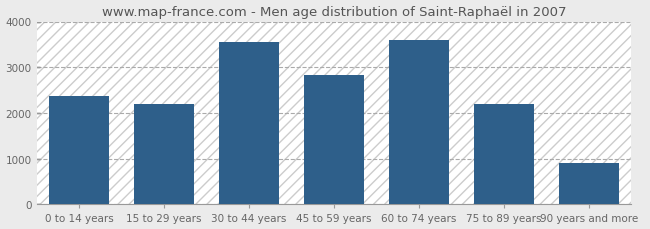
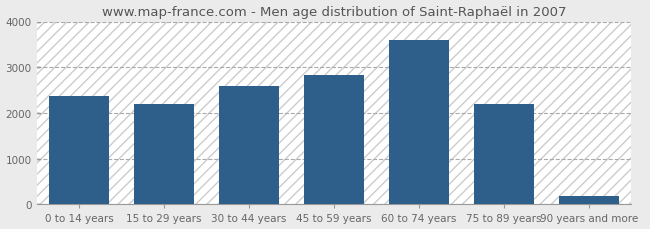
30 to 44 years: 3550 -> 2580
90 years and more: 900 -> 180
